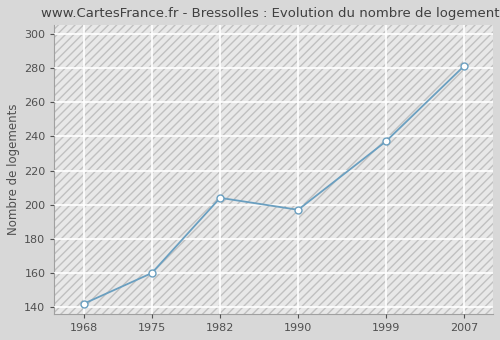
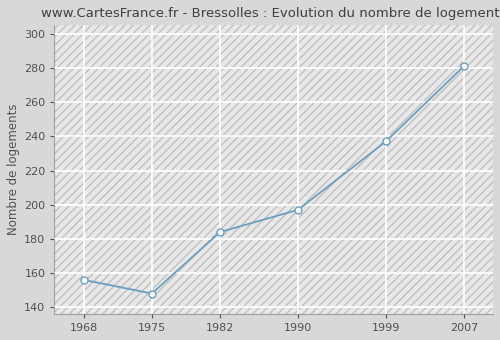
1968: 142 -> 156
1975: 160 -> 148
1982: 204 -> 184
